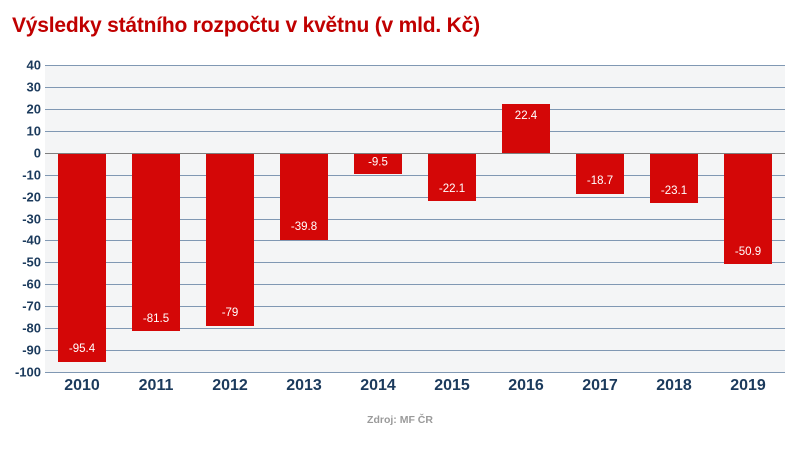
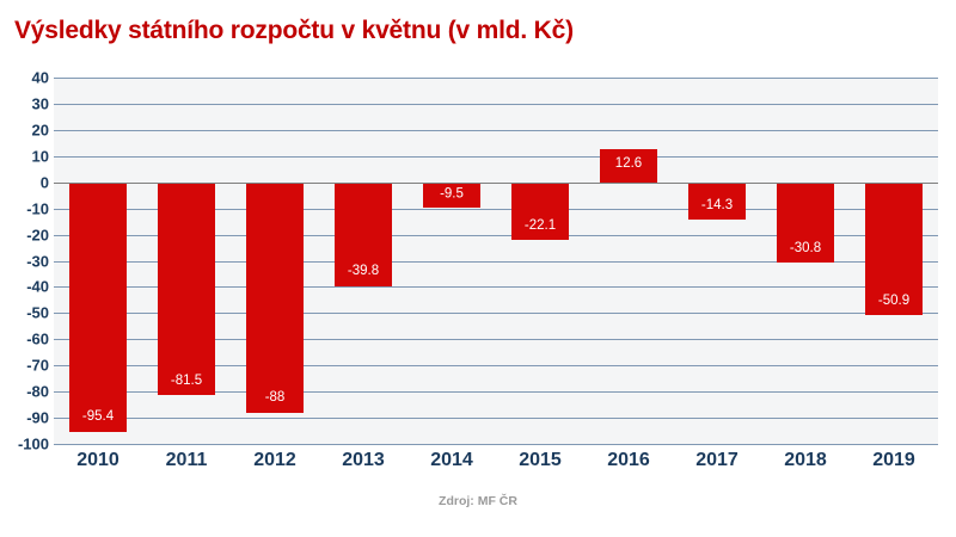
2012: -79 -> -88
2016: 22.4 -> 12.6
2017: -18.7 -> -14.3
2018: -23.1 -> -30.8
